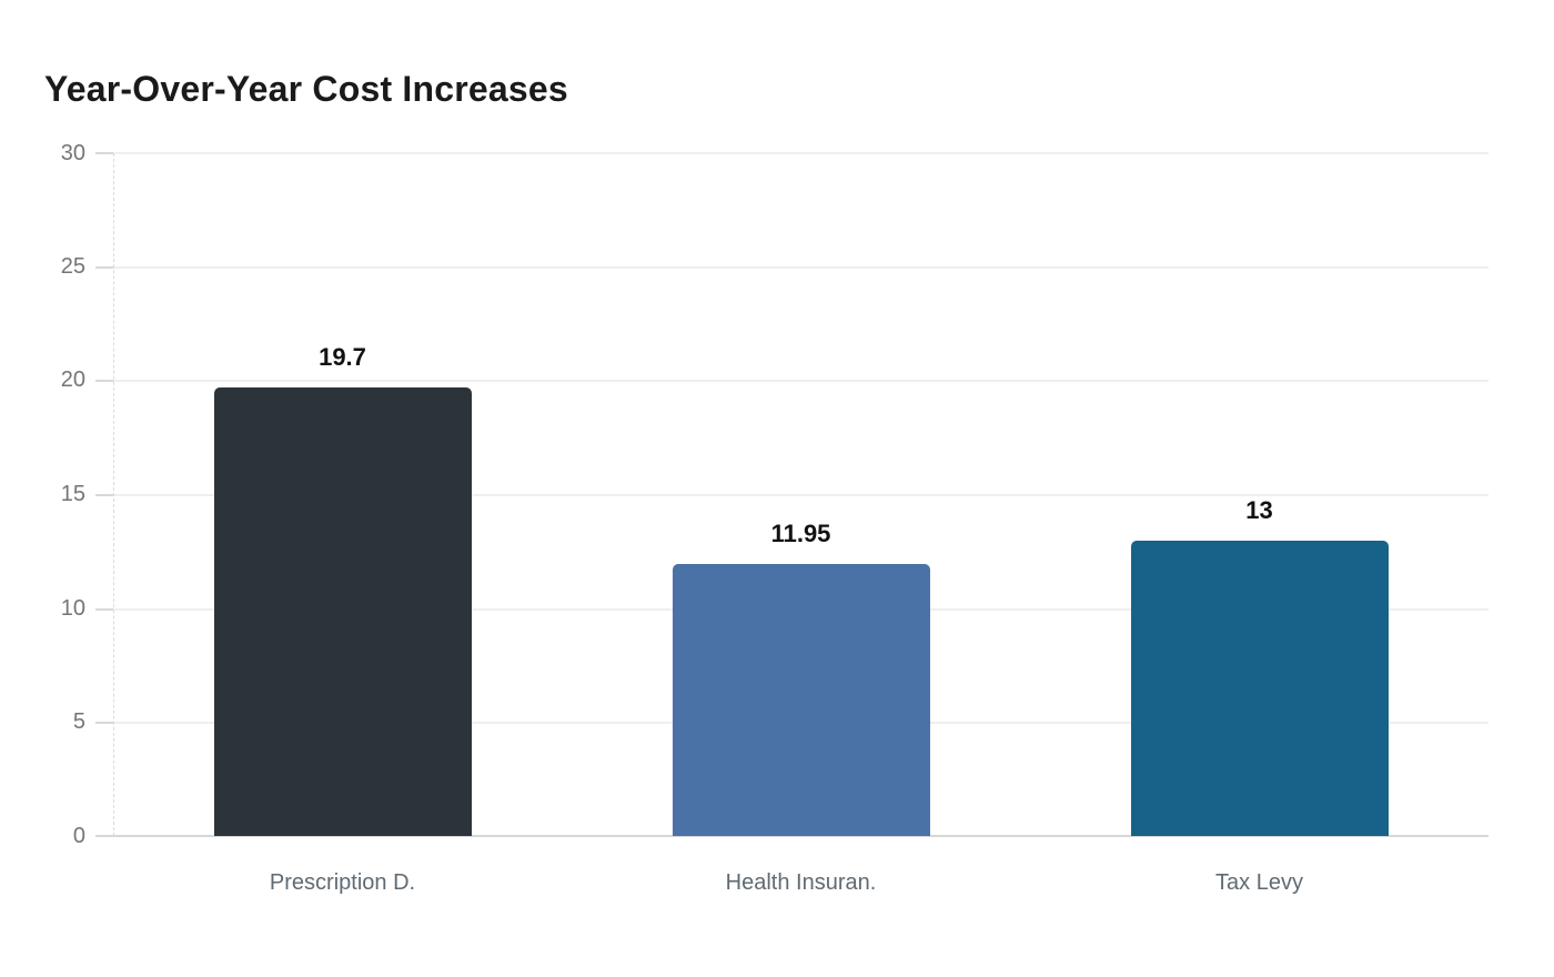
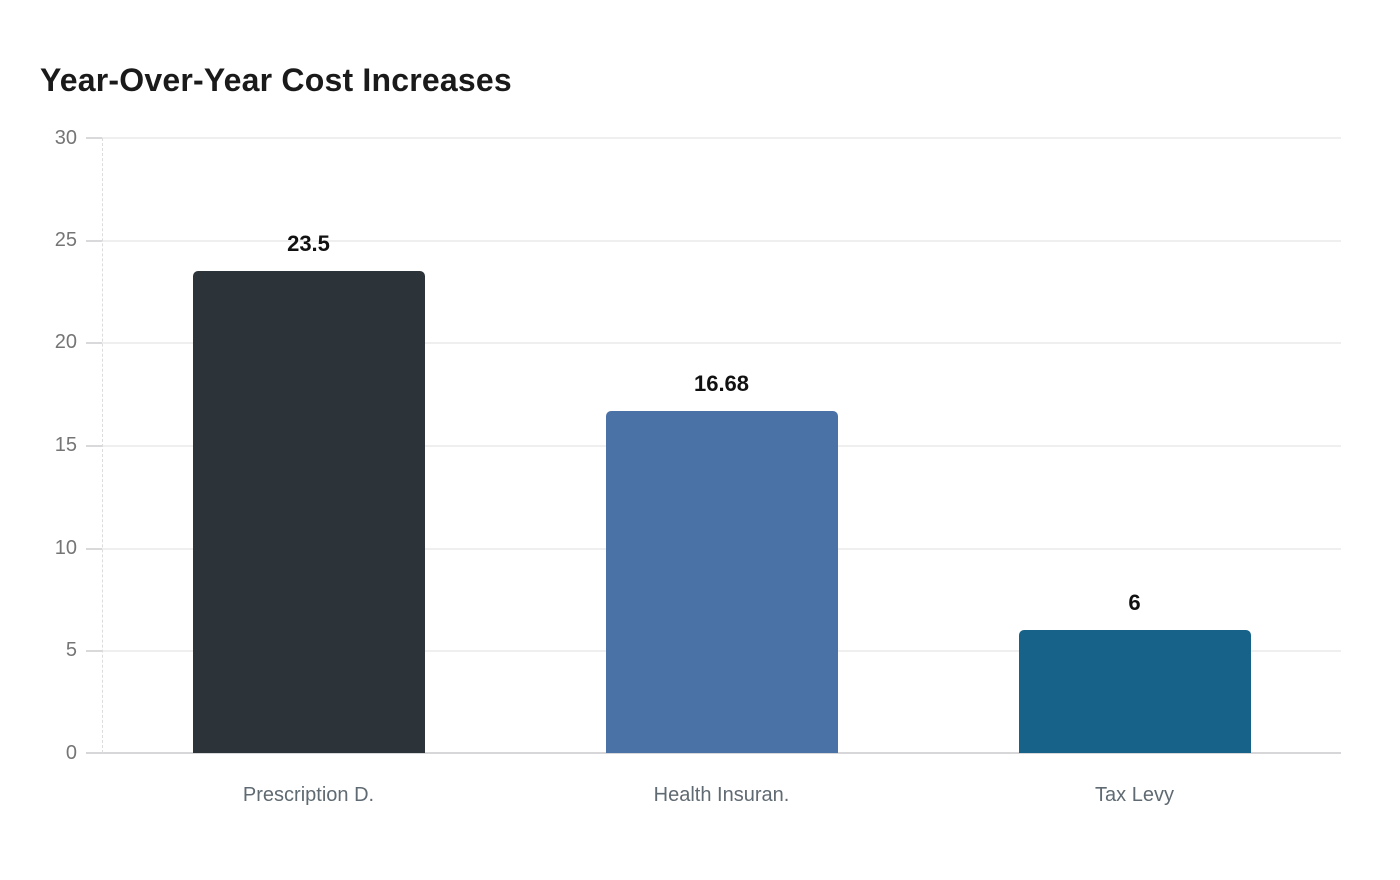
Prescription D.: 19.7 -> 23.5
Health Insuran.: 11.95 -> 16.68
Tax Levy: 13 -> 6
